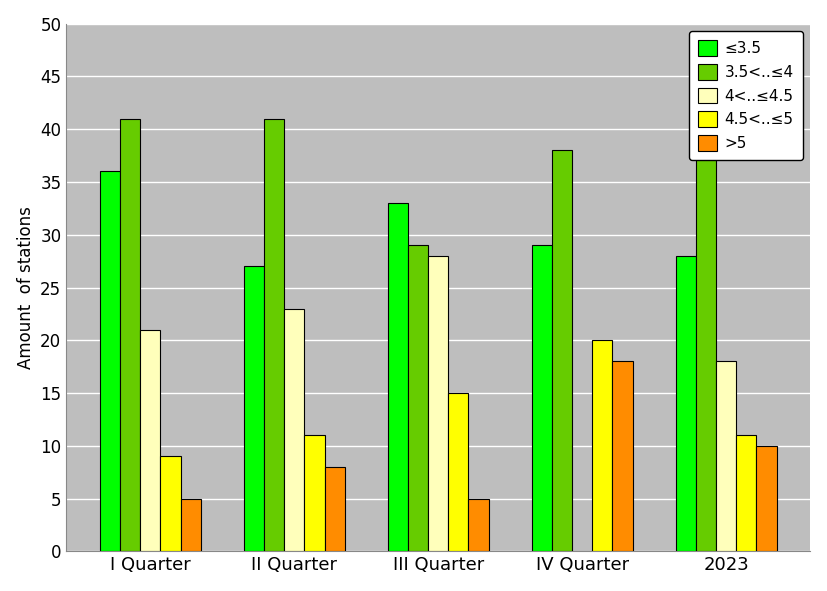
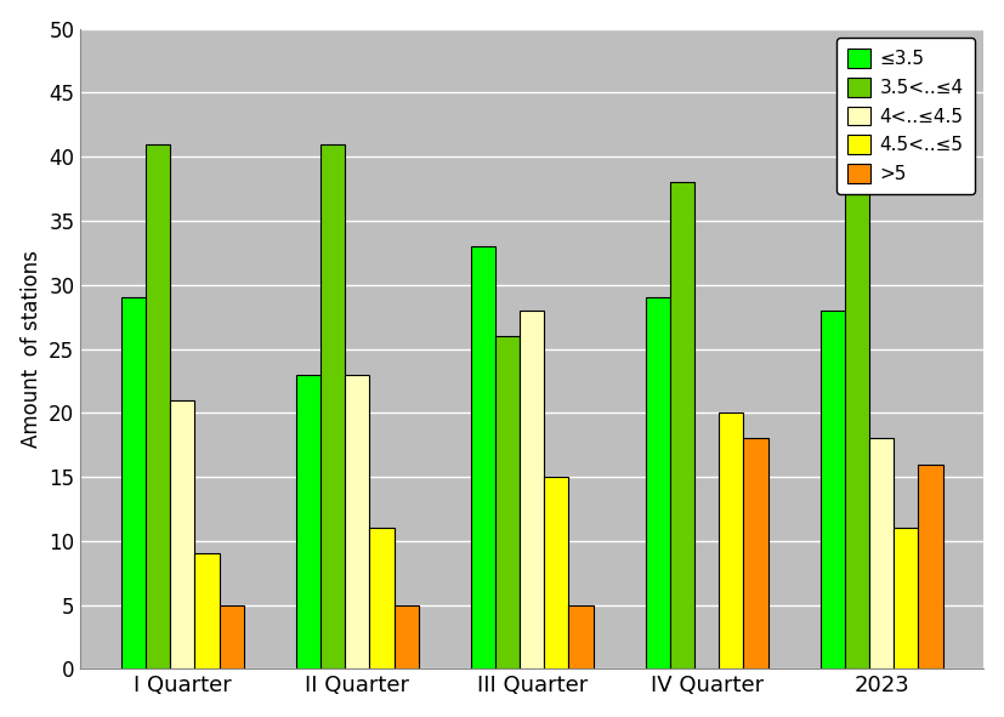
≤3.5/I Quarter: 36 -> 29
≤3.5/II Quarter: 27 -> 23
>5/II Quarter: 8 -> 5
3.5<..≤4/III Quarter: 29 -> 26
>5/2023: 10 -> 16
